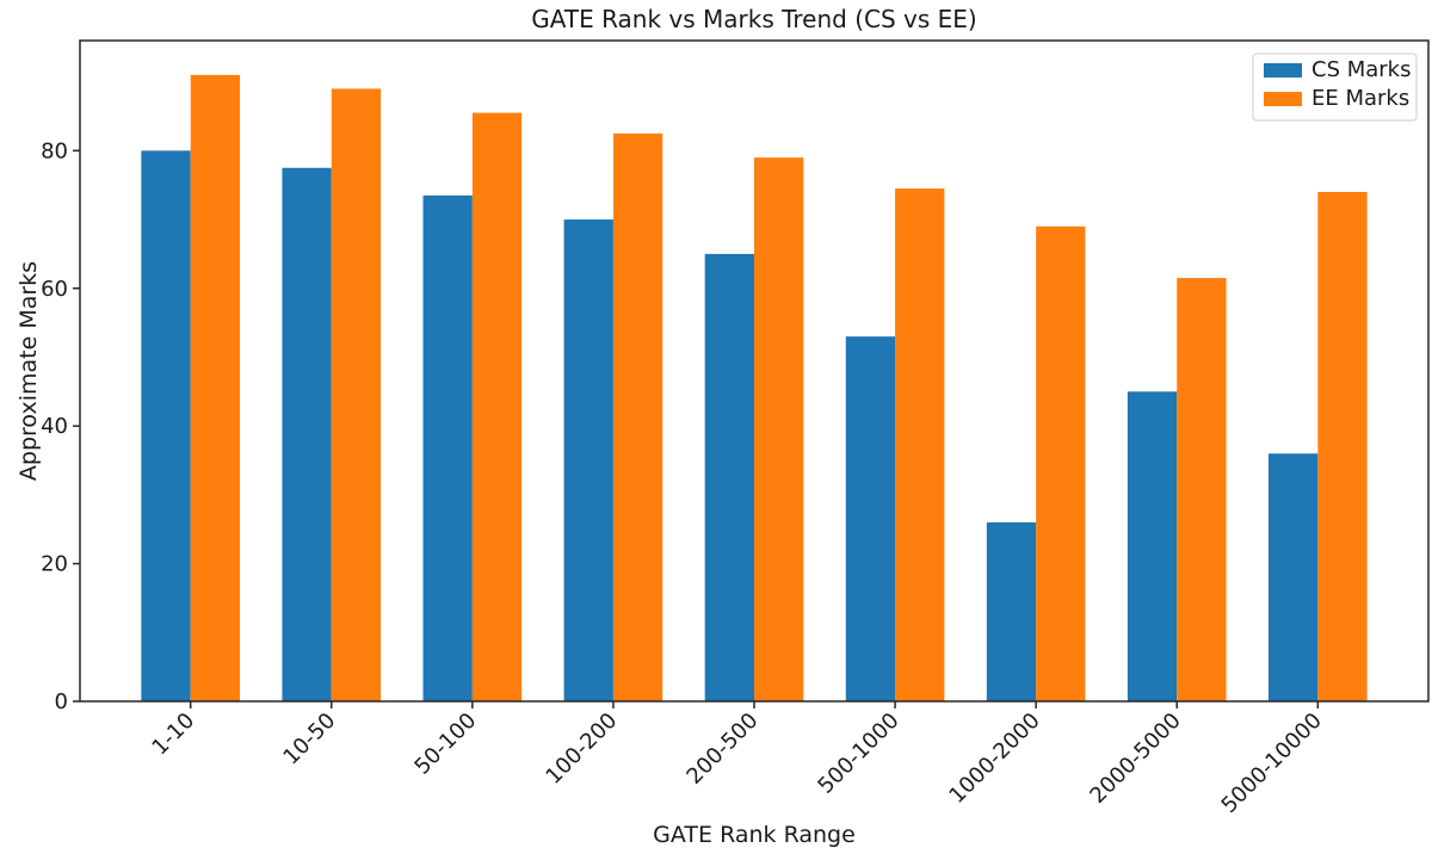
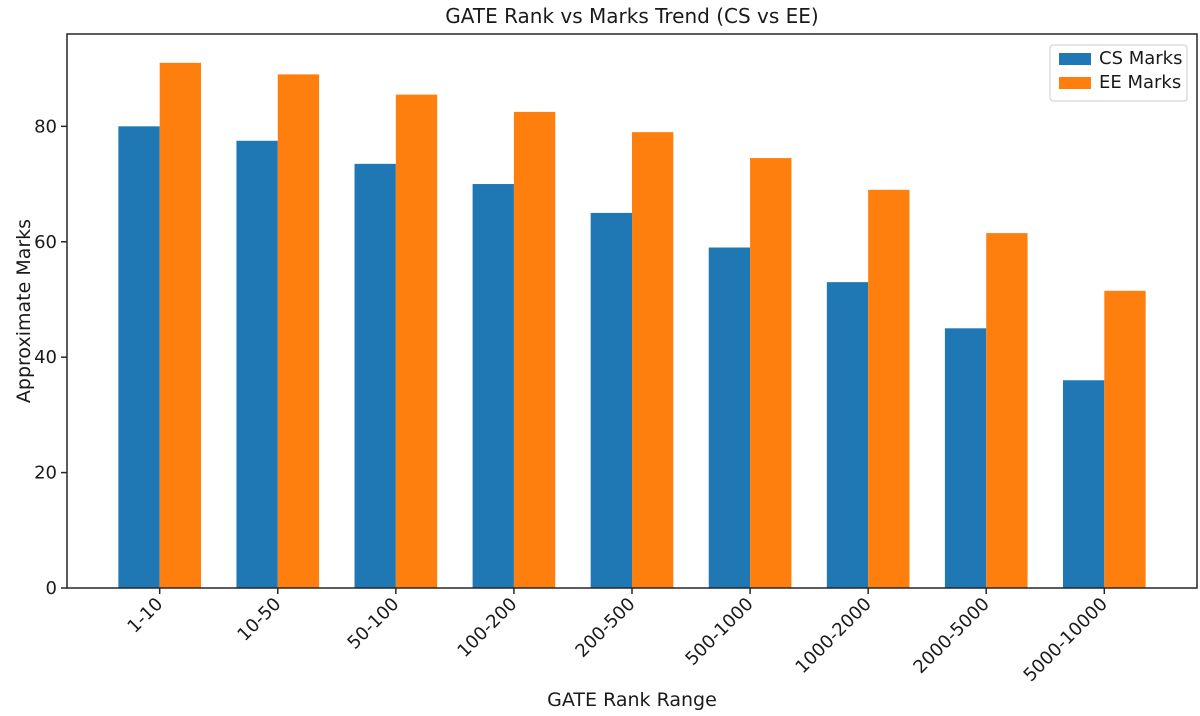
CS Marks/500-1000: 53 -> 59
CS Marks/1000-2000: 26 -> 53
EE Marks/5000-10000: 74 -> 52
